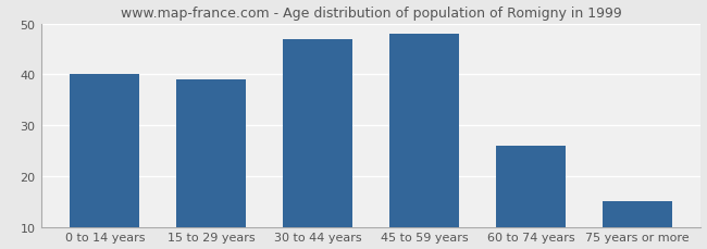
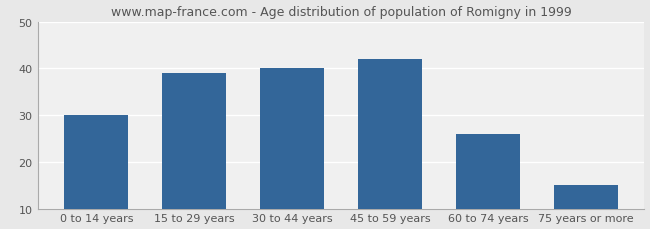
0 to 14 years: 40 -> 30
30 to 44 years: 47 -> 40
45 to 59 years: 48 -> 42
